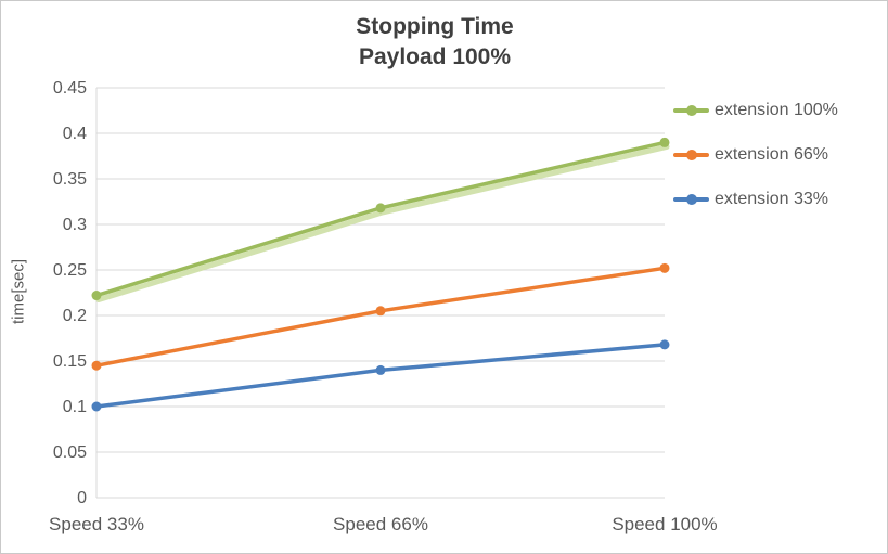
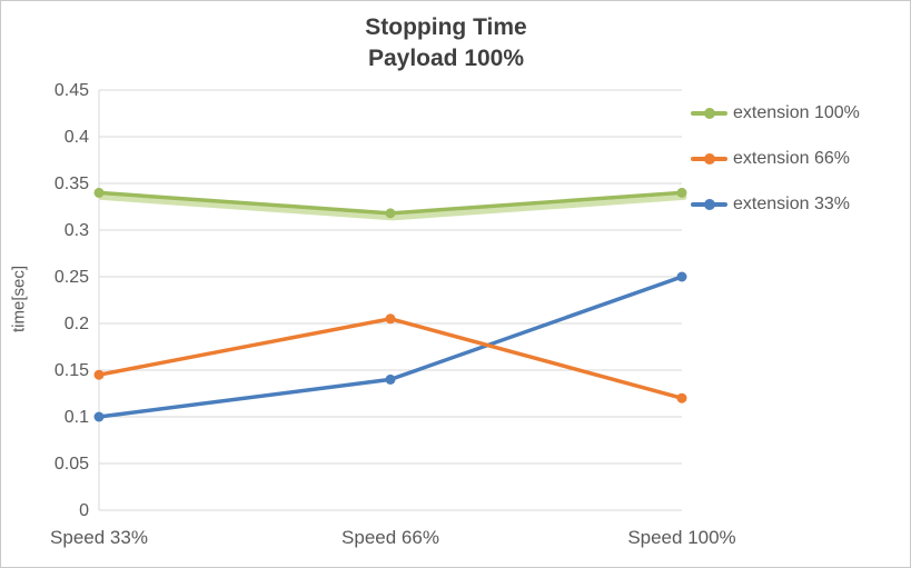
extension 100%/Speed 33%: 0.22 -> 0.34
extension 100%/Speed 100%: 0.39 -> 0.34
extension 66%/Speed 100%: 0.25 -> 0.12
extension 33%/Speed 100%: 0.17 -> 0.25
